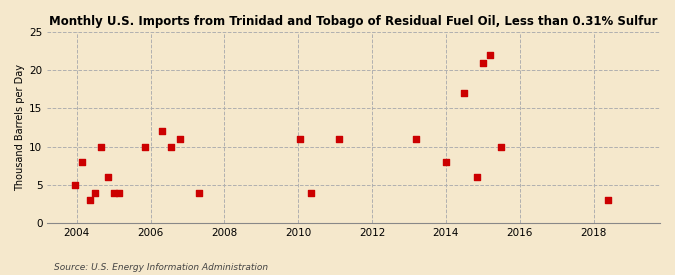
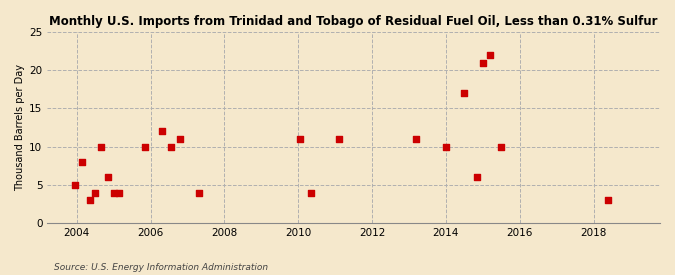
2014: 8 -> 10
